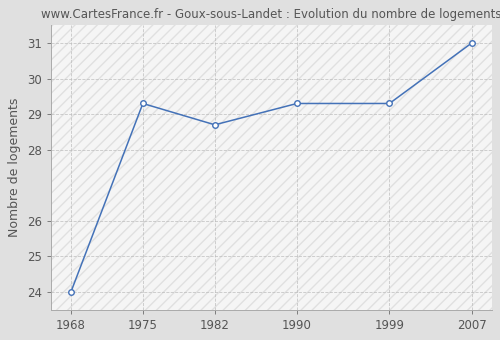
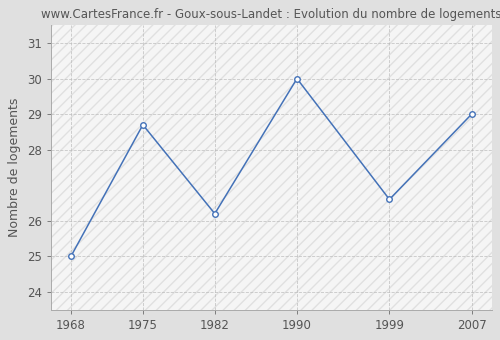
1968: 24.0 -> 25.0
1975: 29.3 -> 28.7
1982: 28.7 -> 26.2
1990: 29.3 -> 30.0
1999: 29.3 -> 26.6
2007: 31.0 -> 29.0
